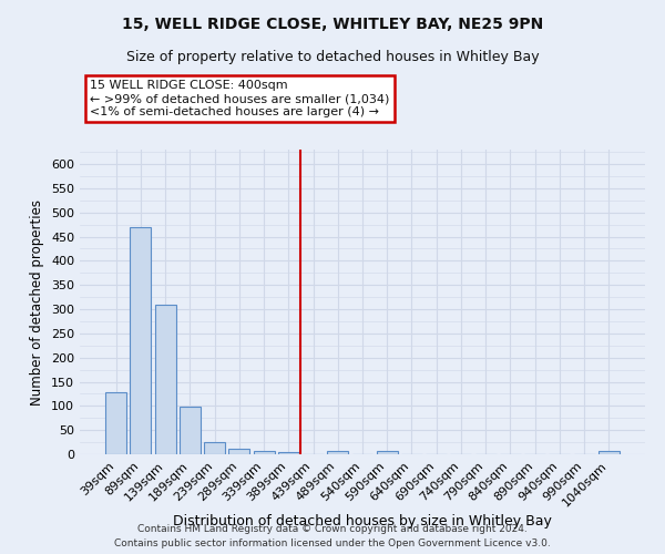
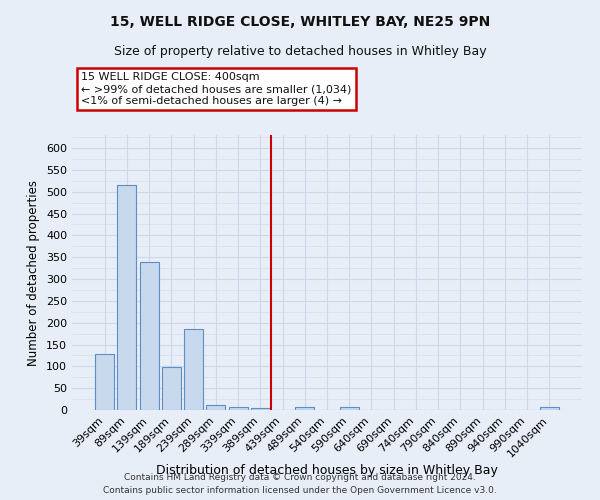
89sqm: 470 -> 515
139sqm: 310 -> 340
239sqm: 25 -> 185
